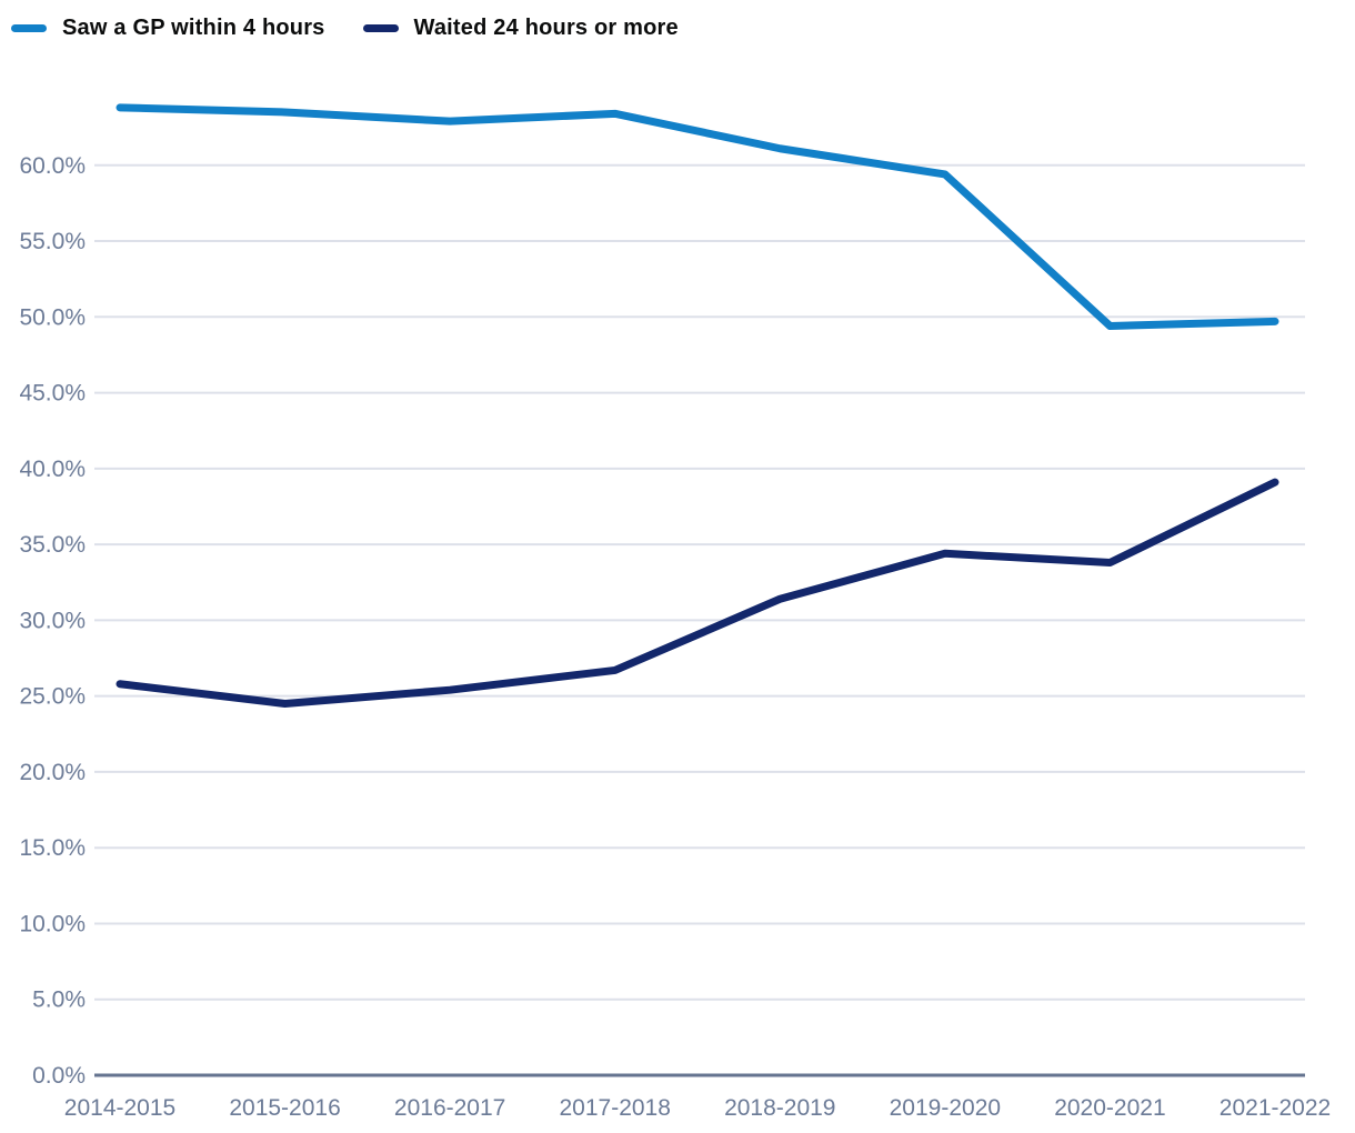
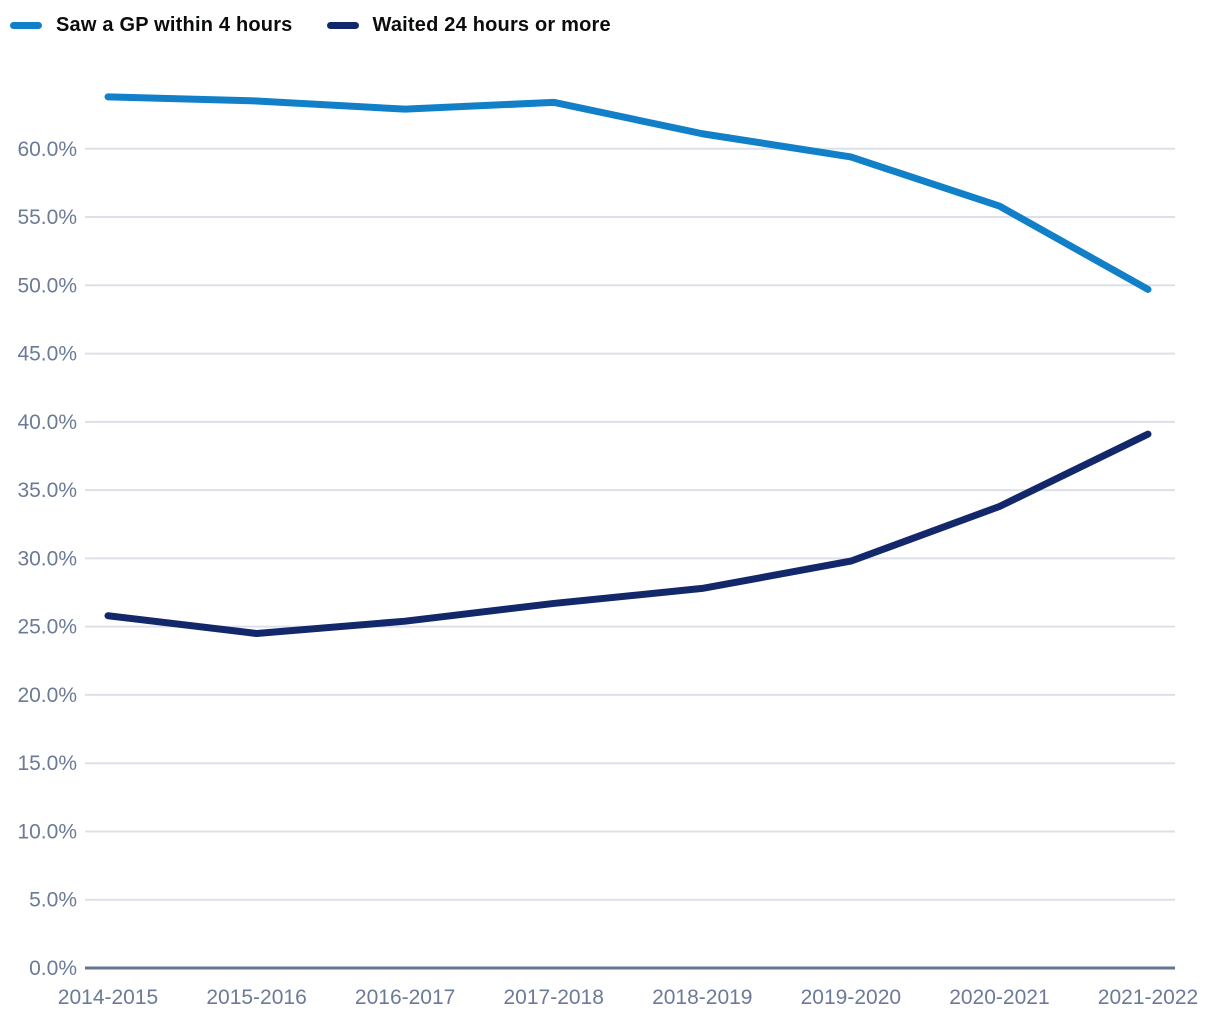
Waited 24 hours or more/2018-2019: 31.4% -> 27.8%
Waited 24 hours or more/2019-2020: 34.4% -> 29.8%
Saw a GP within 4 hours/2020-2021: 49.4% -> 55.8%
